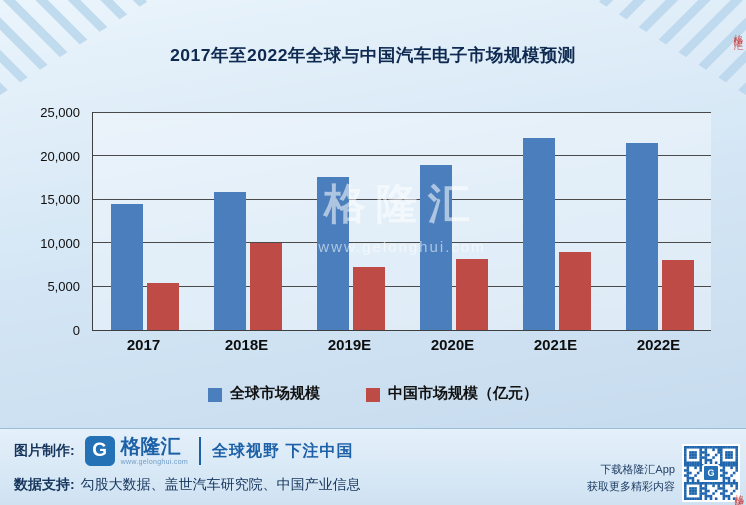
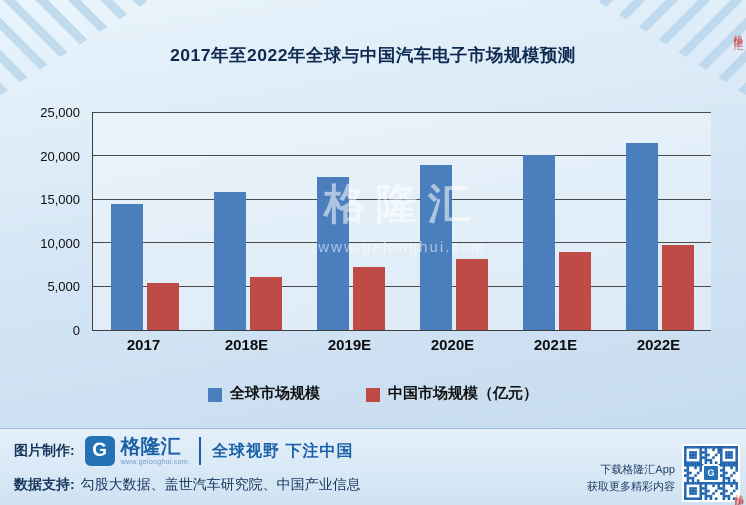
中国市场规模（亿元）/2018E: 10000 -> 6000
全球市场规模/2021E: 22000 -> 20000
中国市场规模（亿元）/2022E: 8000 -> 10000
